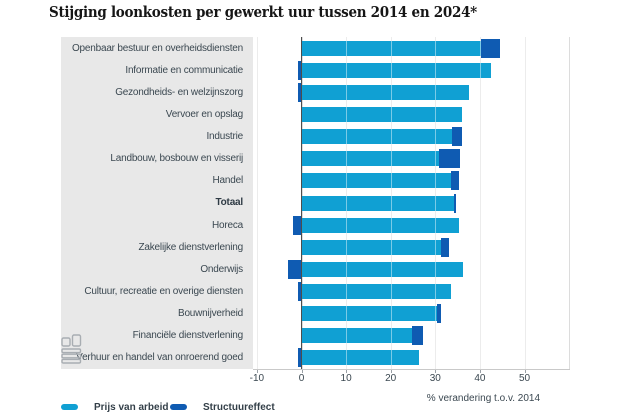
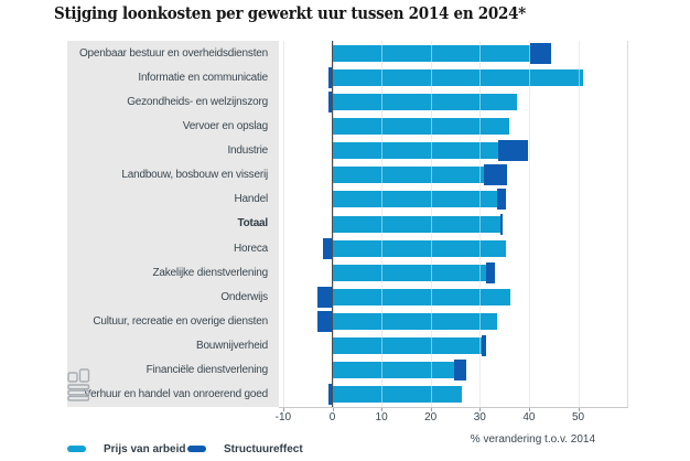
Prijs van arbeid/Informatie en communicatie: 42 -> 51
Structuureffect/Industrie: 2 -> 6
Structuureffect/Cultuur, recreatie en overige diensten: -1 -> -3
